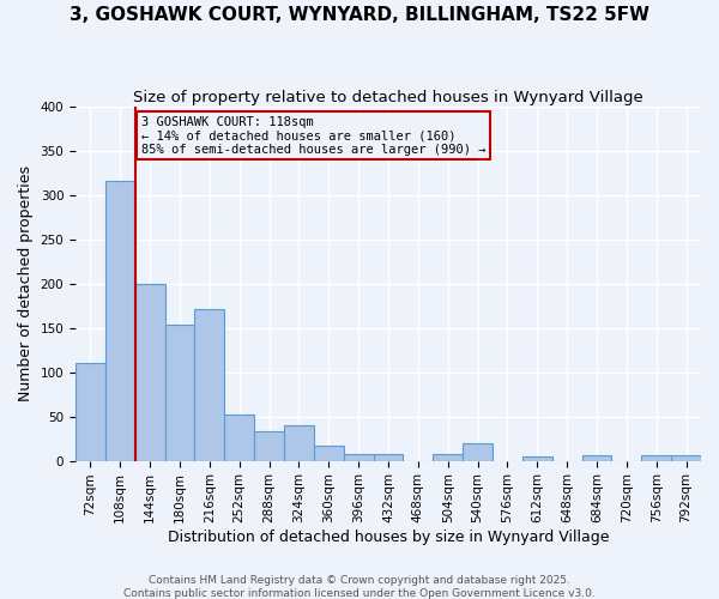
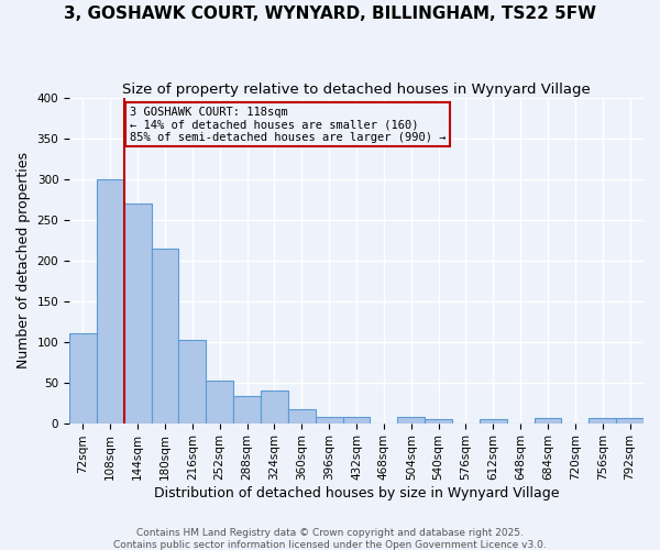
108sqm: 316 -> 300
144sqm: 200 -> 270
180sqm: 154 -> 215
216sqm: 172 -> 102
540sqm: 20 -> 5
